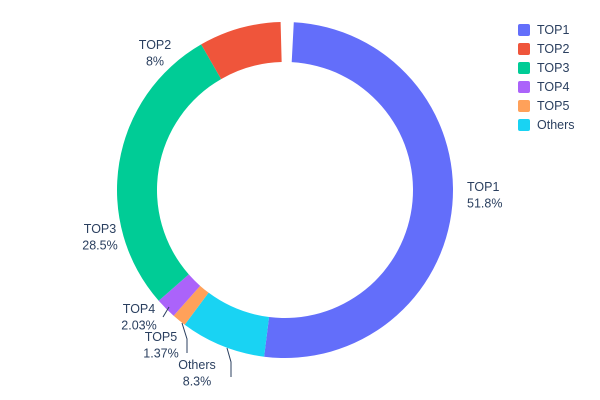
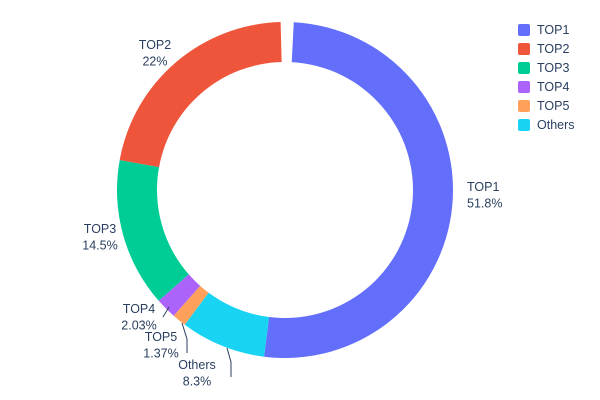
TOP2: 8% -> 22%
TOP3: 28.5% -> 14.5%
